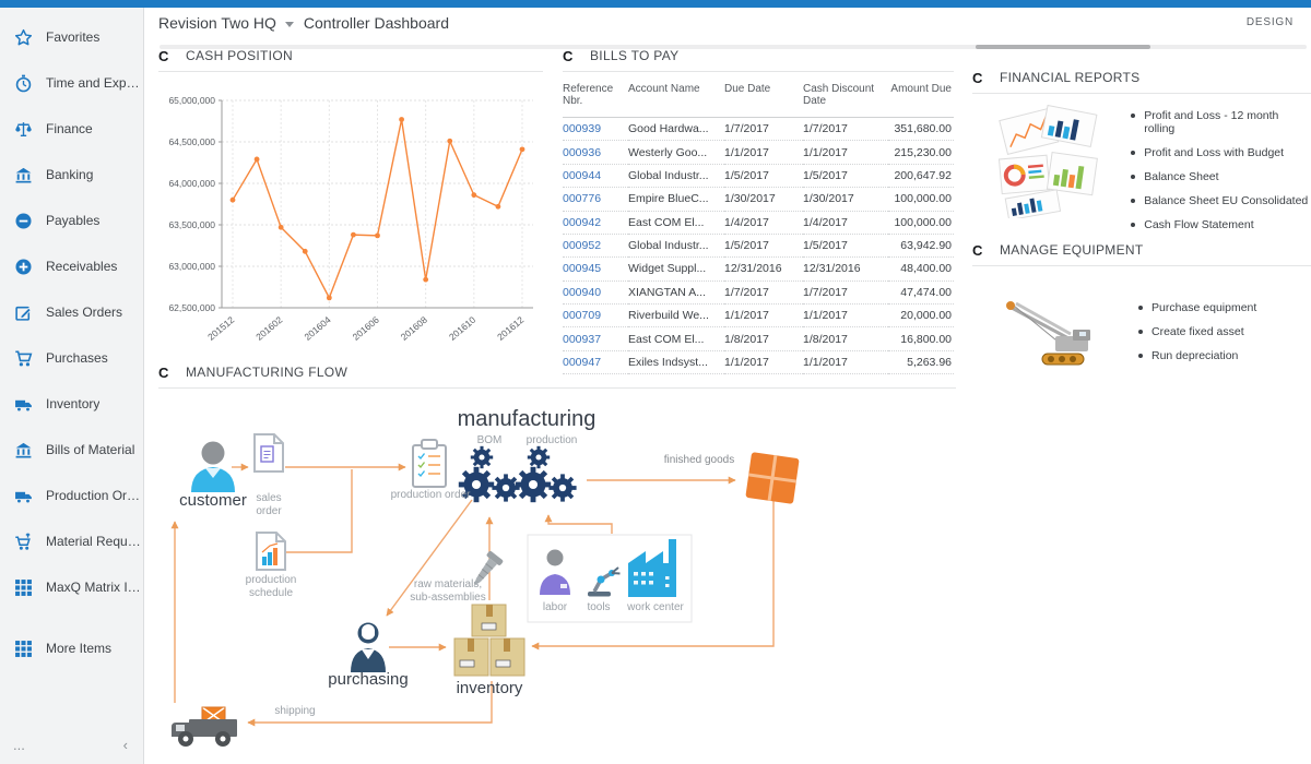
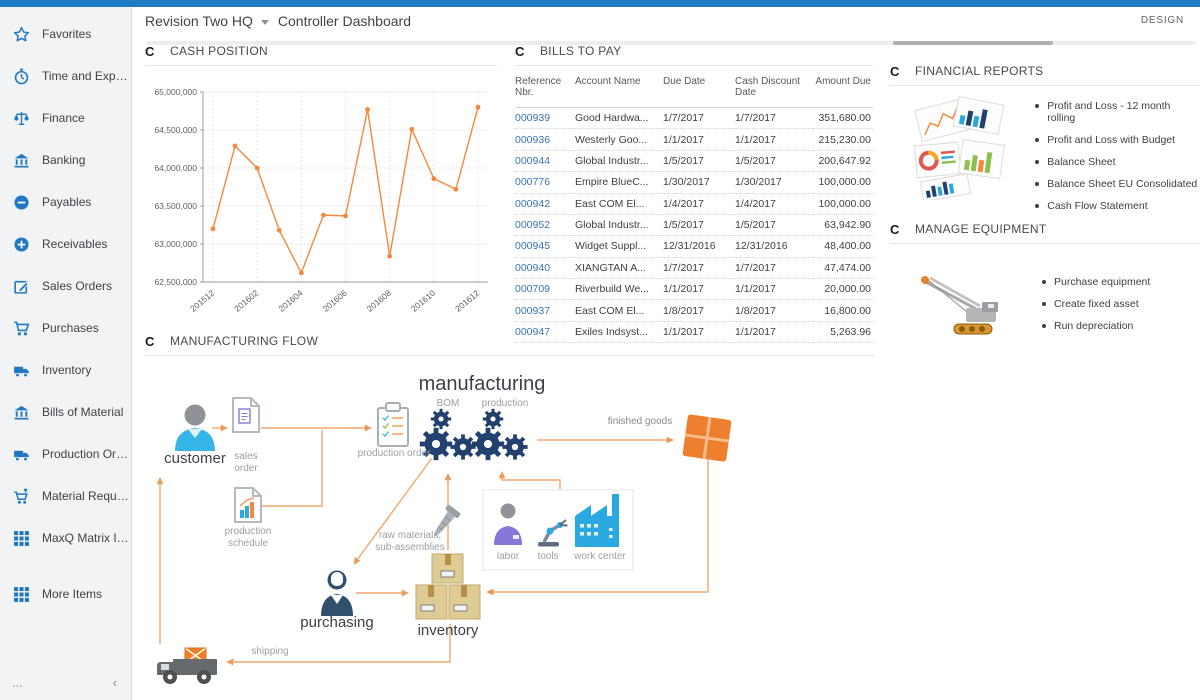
201512: 63800000 -> 63200000
201602: 63500000 -> 64000000
201612: 64400000 -> 64800000
